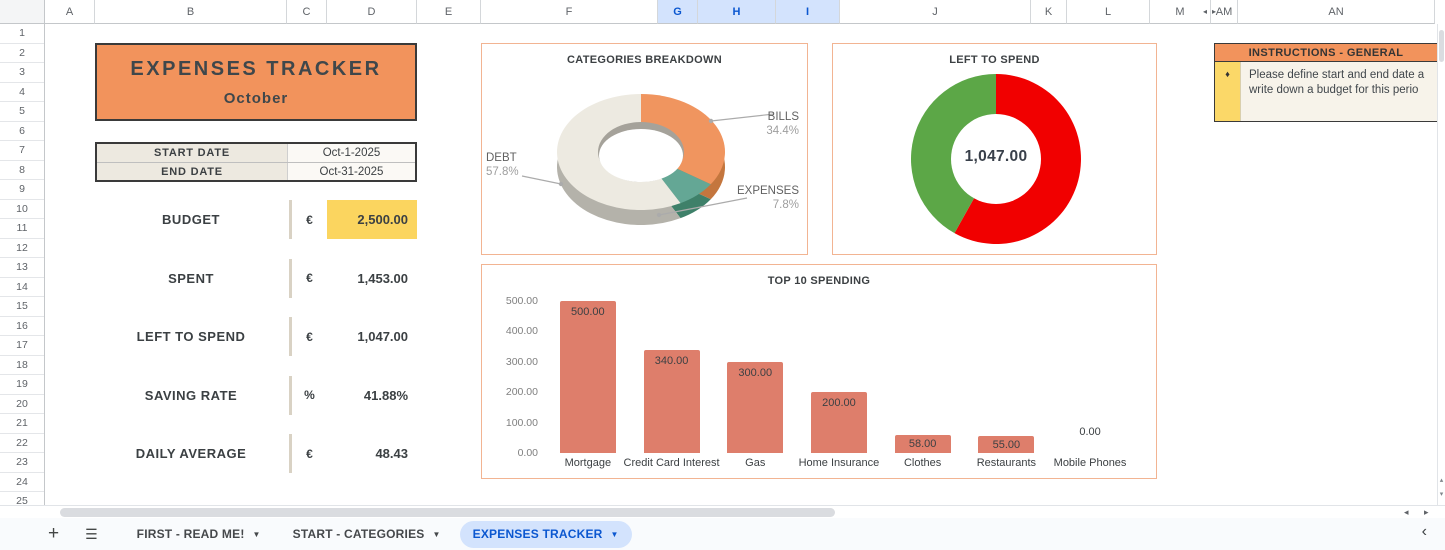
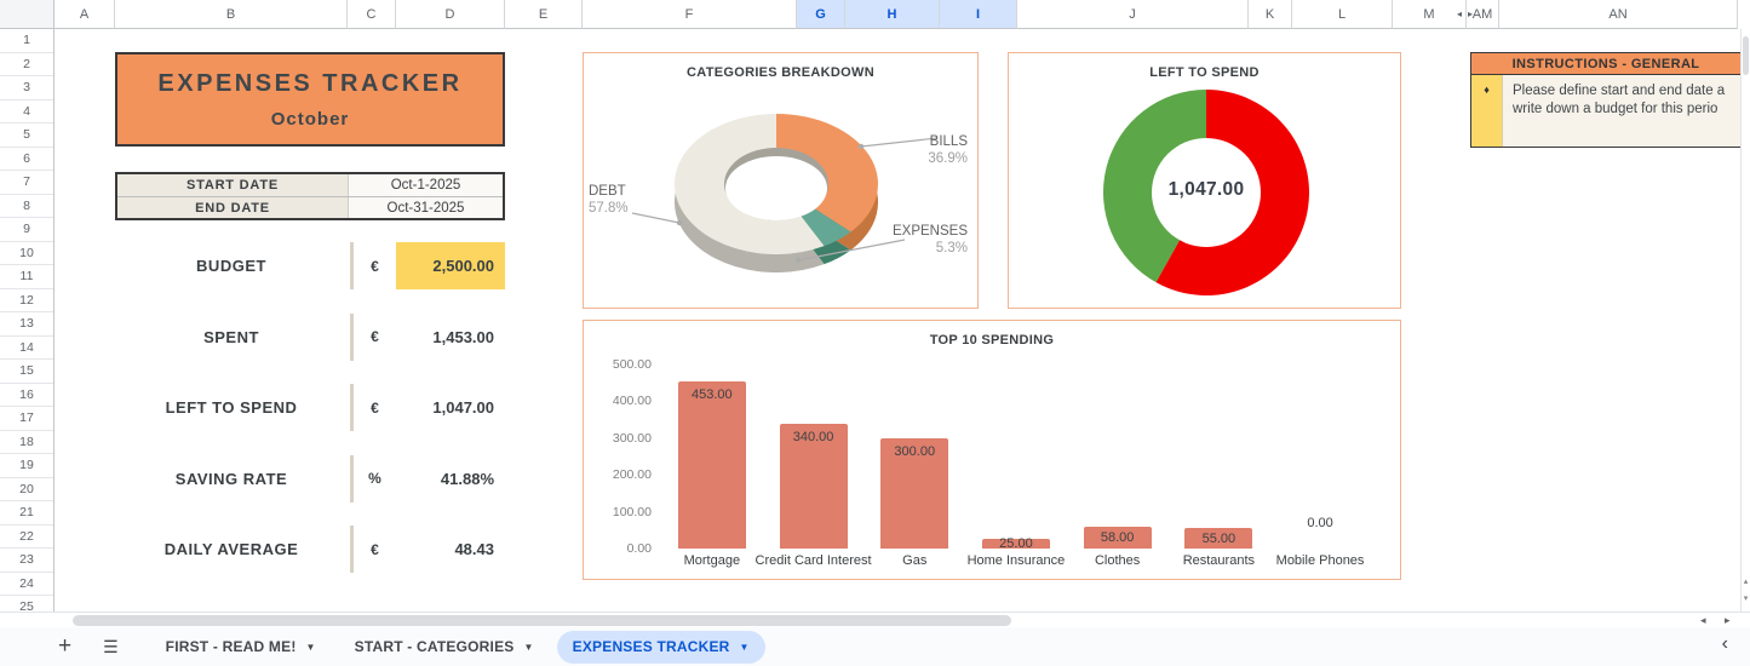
CATEGORIES BREAKDOWN/BILLS: 34.4% -> 36.9%
CATEGORIES BREAKDOWN/EXPENSES: 7.8% -> 5.3%
TOP 10 SPENDING/Mortgage: 500.00 -> 453.00
TOP 10 SPENDING/Home Insurance: 200.00 -> 25.00
